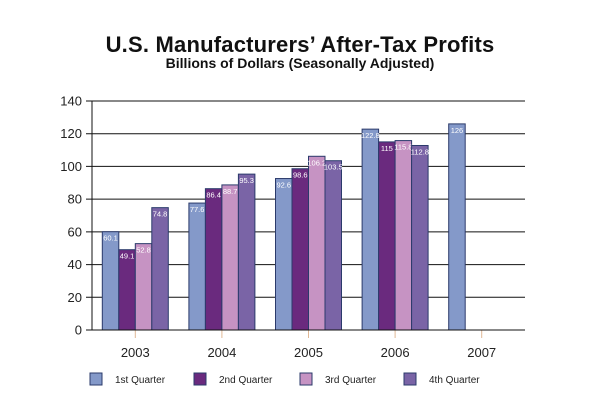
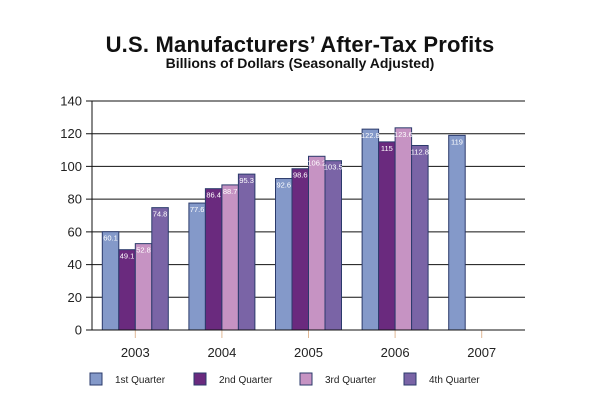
3rd Quarter/2006: 115.8 -> 123.6
1st Quarter/2007: 126 -> 119
